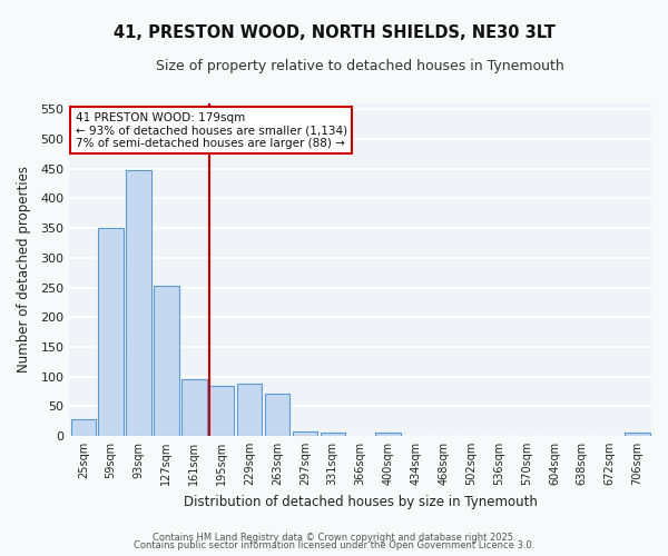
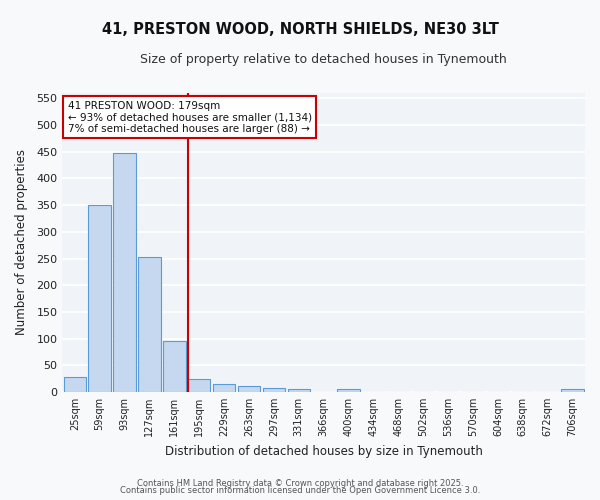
195sqm: 84 -> 24
229sqm: 88 -> 15
263sqm: 72 -> 12
